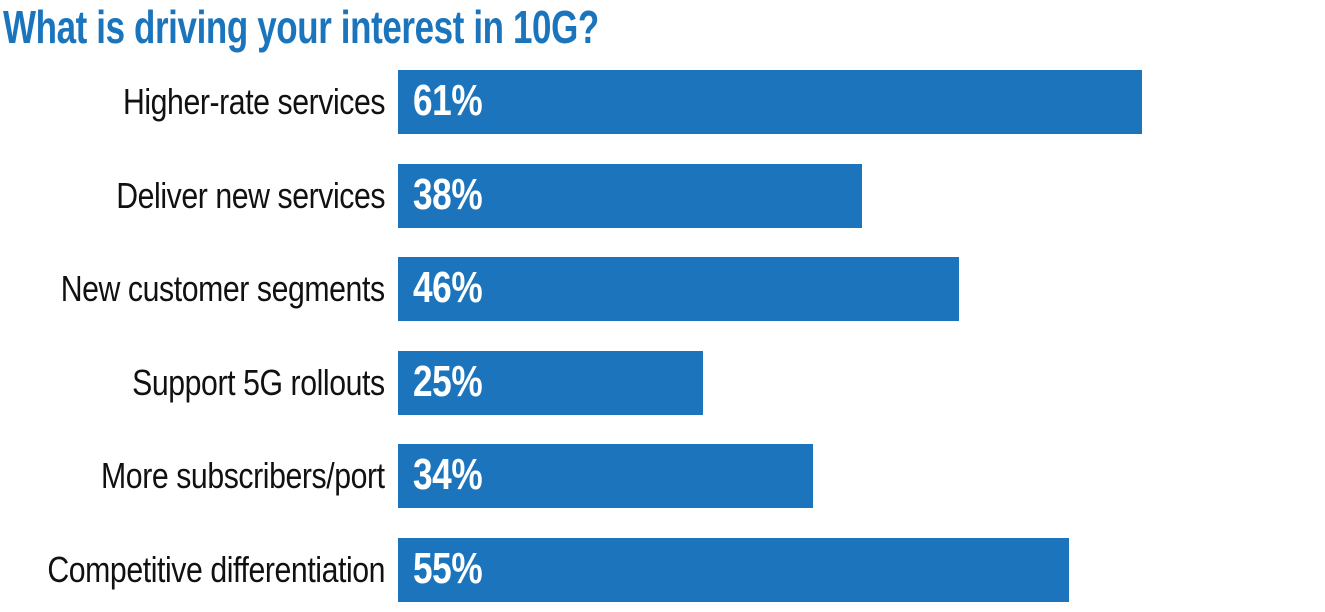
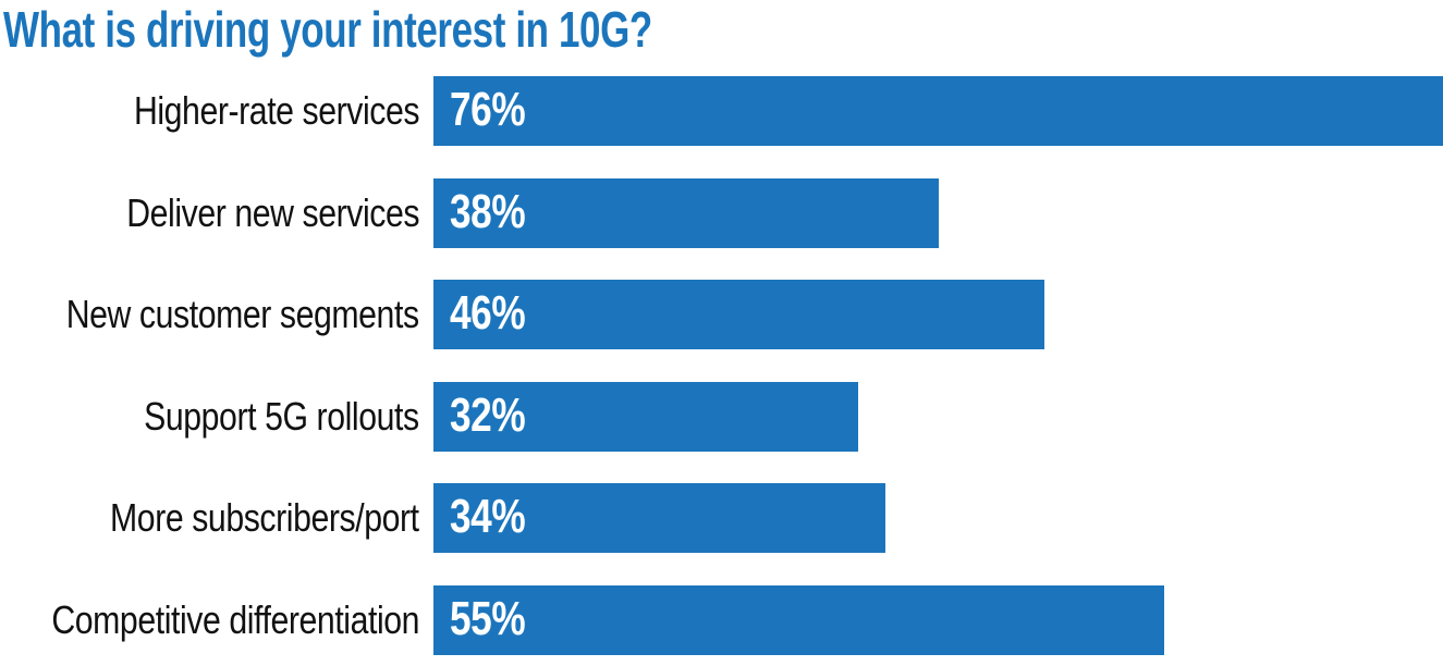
Higher-rate services: 61% -> 76%
Support 5G rollouts: 25% -> 32%
